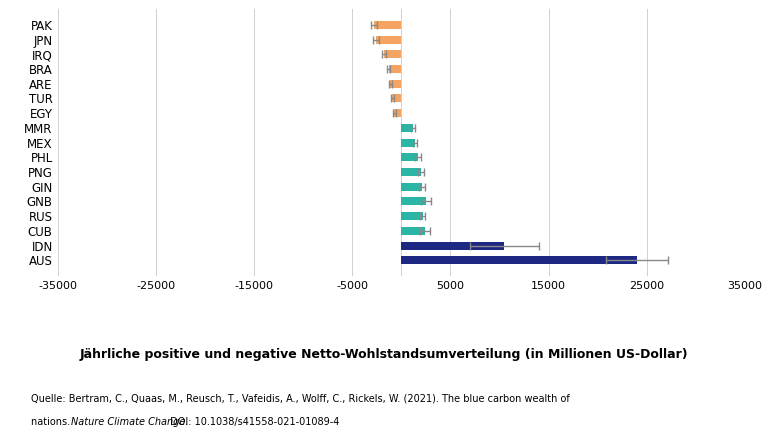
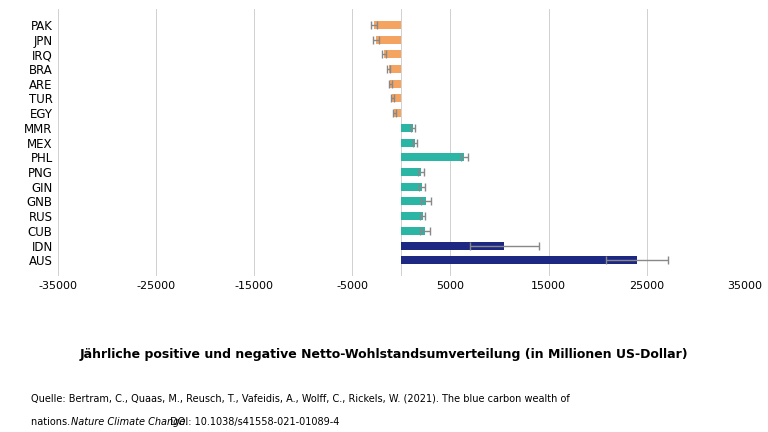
PHL: 1700 -> 6400
